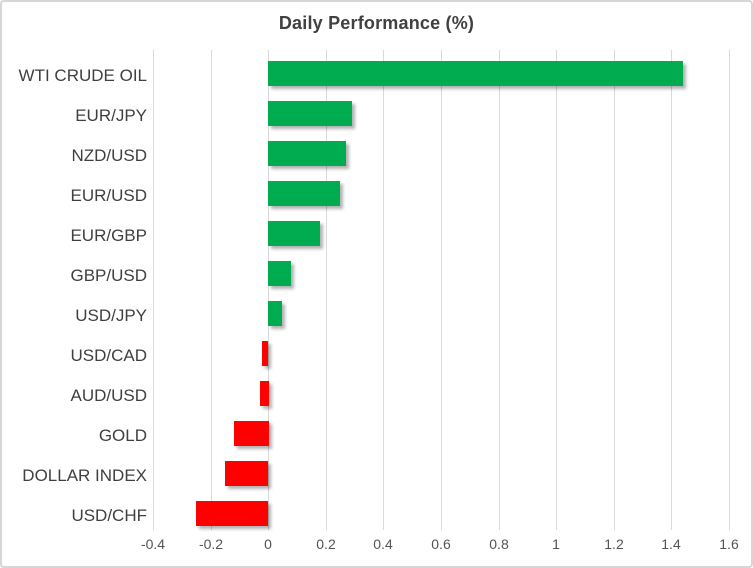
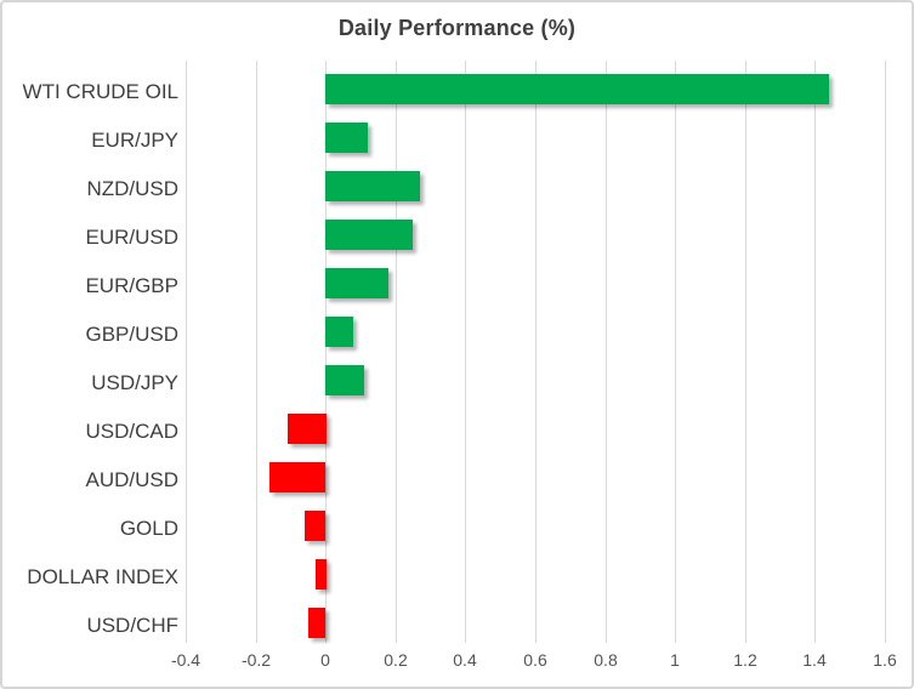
EUR/JPY: 0.29 -> 0.12
USD/JPY: 0.05 -> 0.11
USD/CAD: -0.02 -> -0.11
AUD/USD: -0.03 -> -0.16
GOLD: -0.12 -> -0.06
DOLLAR INDEX: -0.15 -> -0.03
USD/CHF: -0.25 -> -0.05
